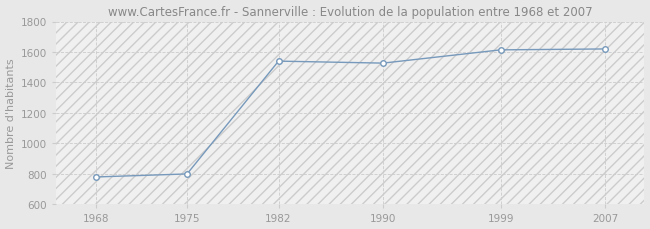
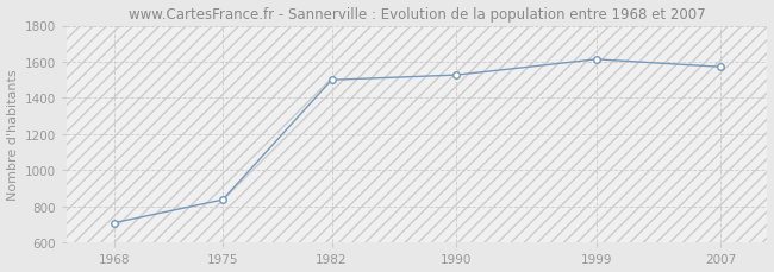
1968: 780 -> 710
1975: 800 -> 840
1982: 1540 -> 1500
2007: 1620 -> 1570
